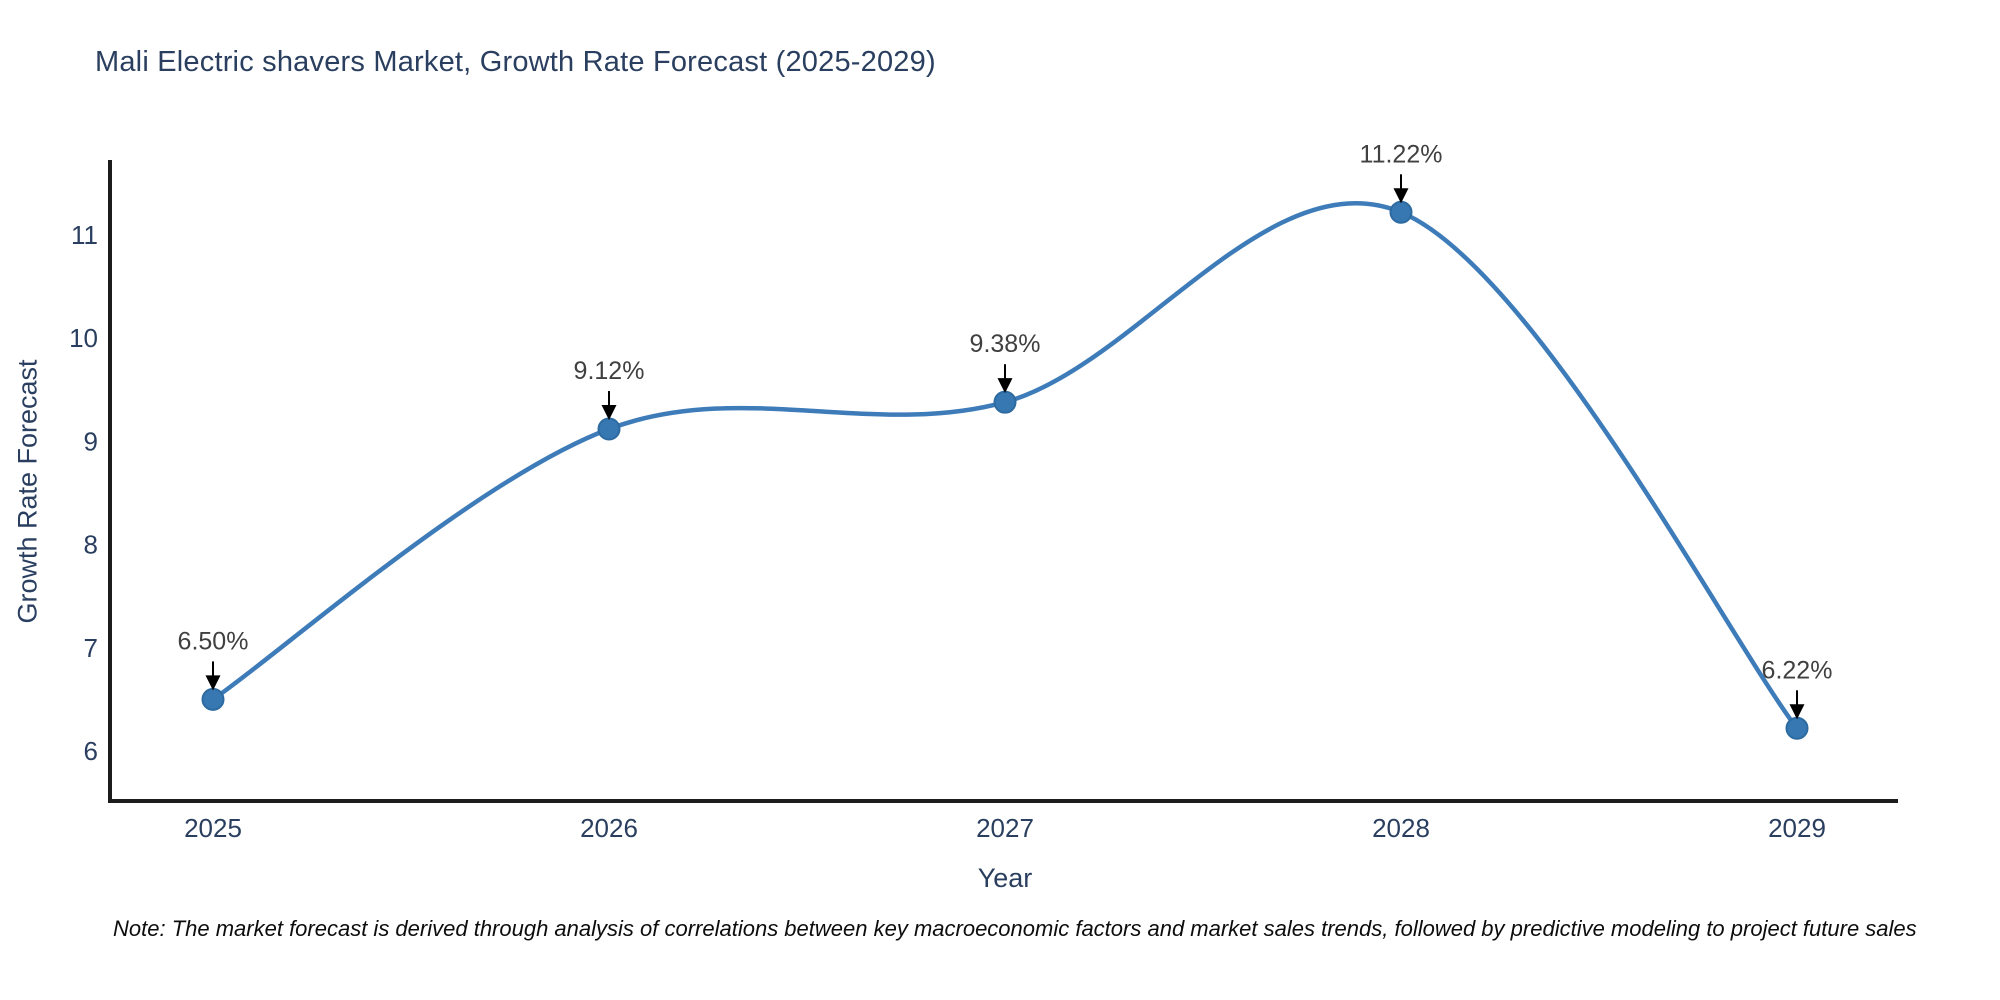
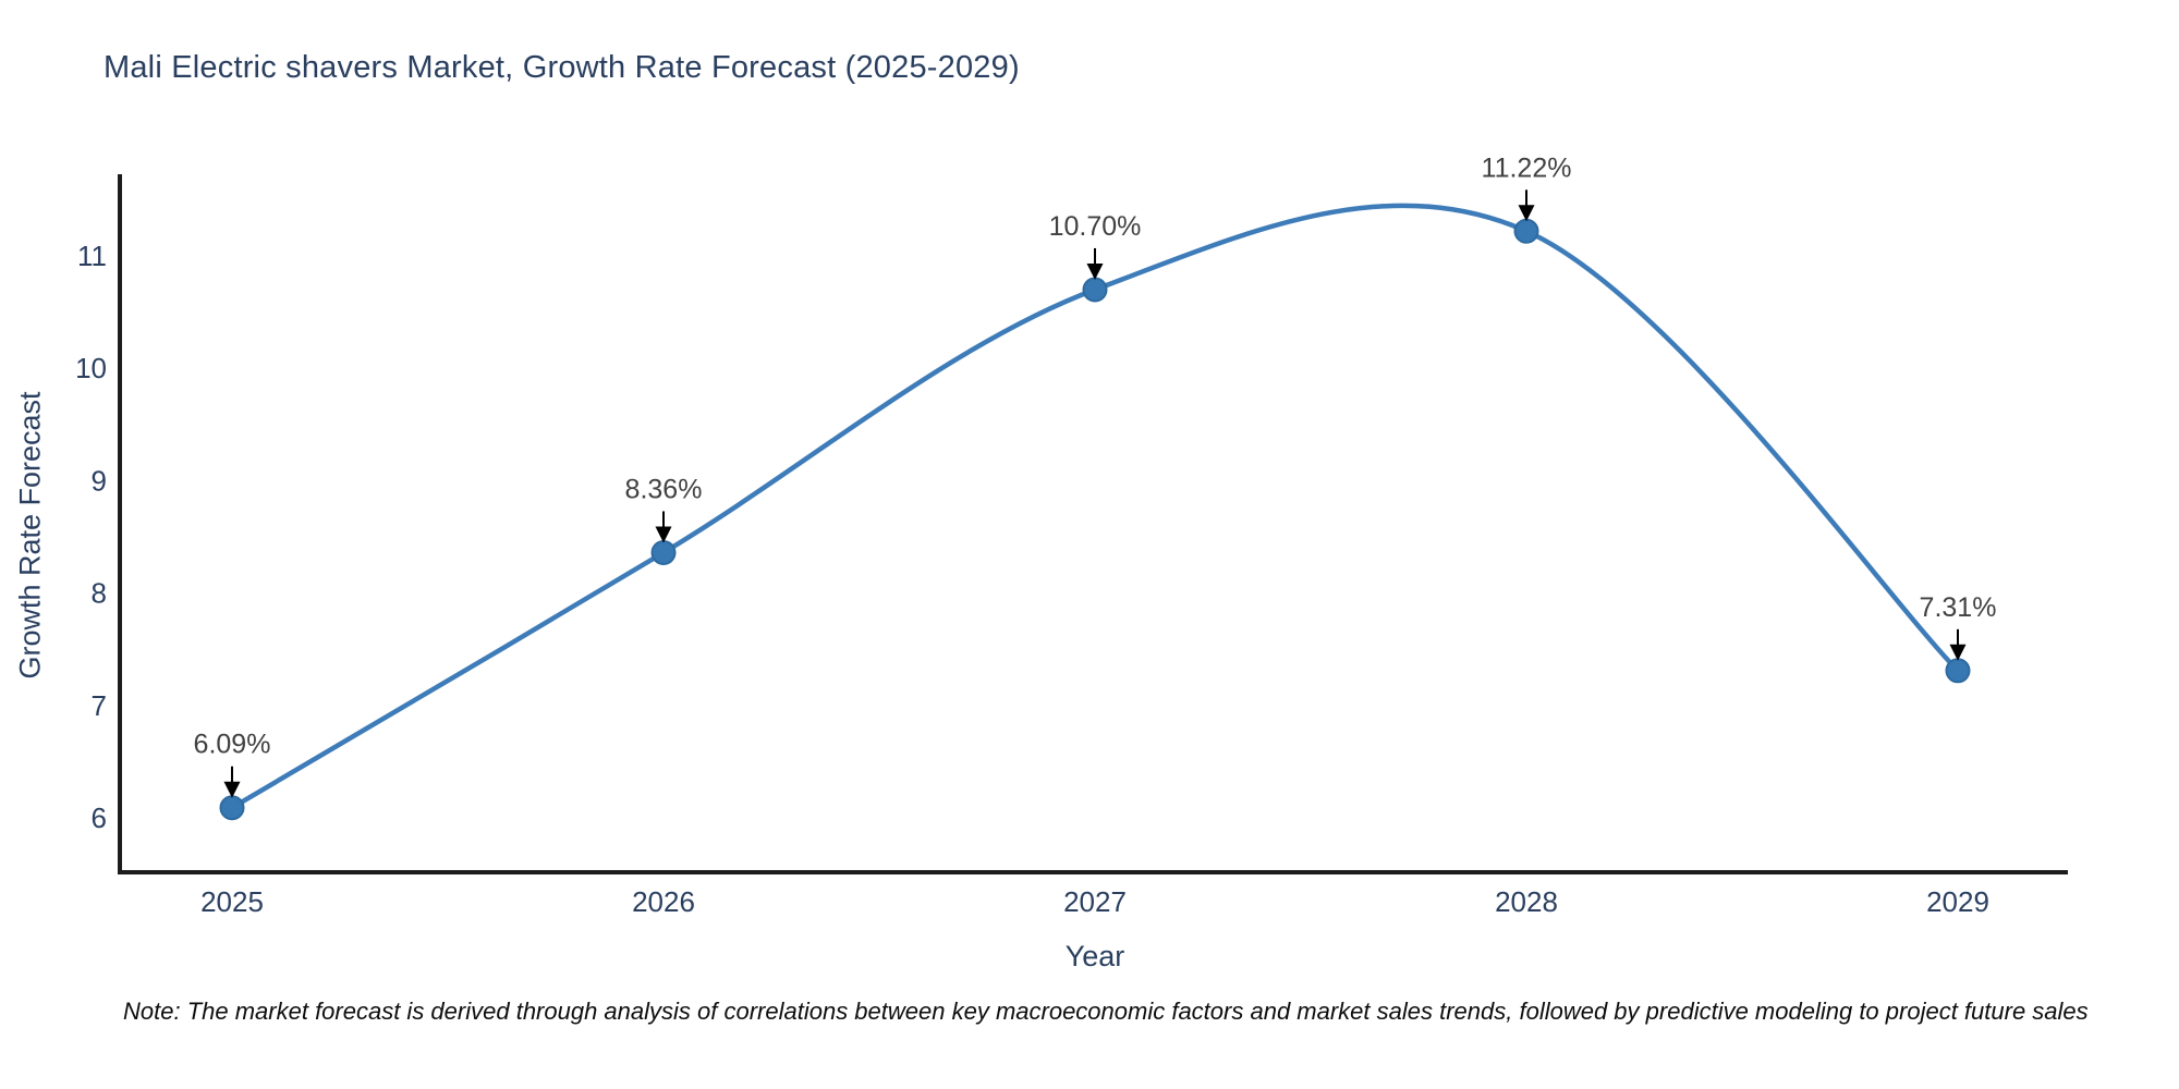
2025: 6.50% -> 6.09%
2026: 9.12% -> 8.36%
2027: 9.38% -> 10.70%
2029: 6.22% -> 7.31%
